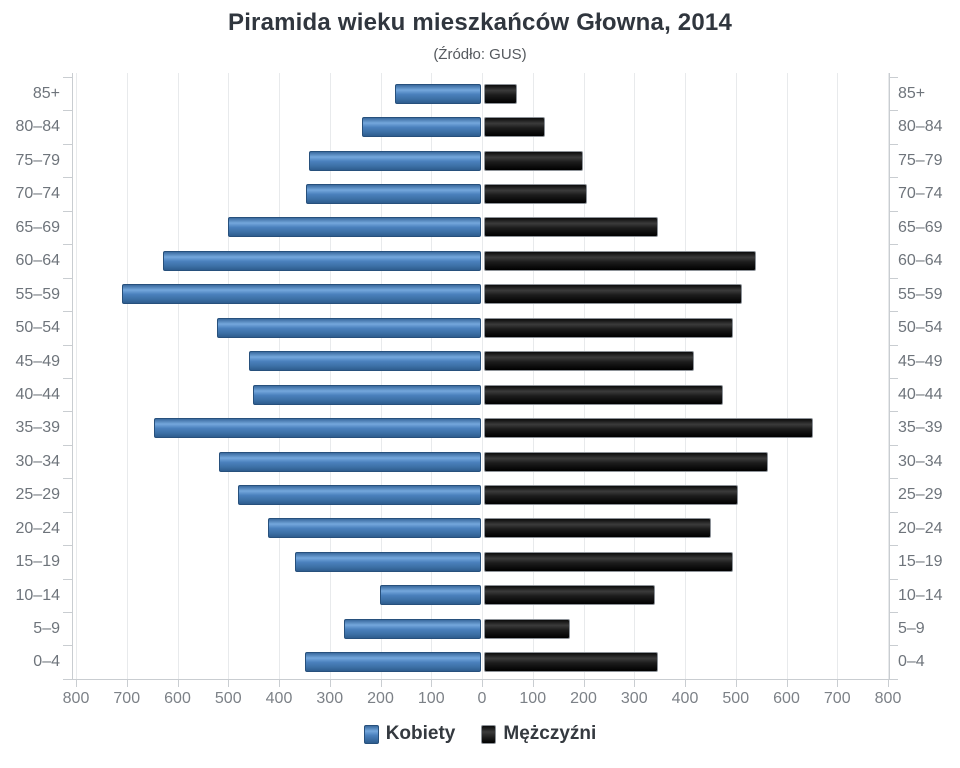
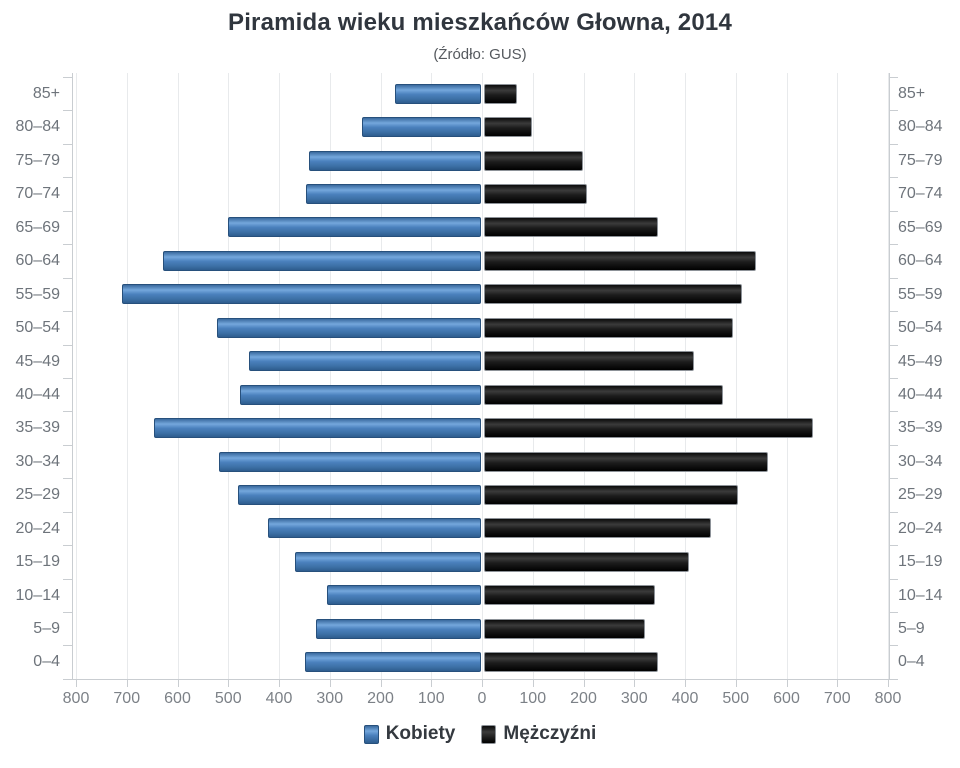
Mężczyźni/80–84: 120 -> 100
Kobiety/40–44: 450 -> 480
Mężczyźni/15–19: 490 -> 400
Kobiety/10–14: 200 -> 300
Kobiety/5–9: 270 -> 320
Mężczyźni/5–9: 170 -> 320
